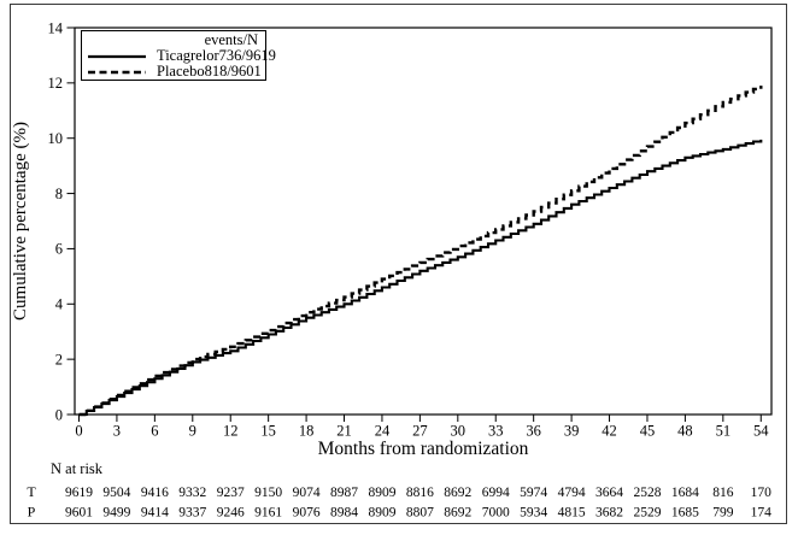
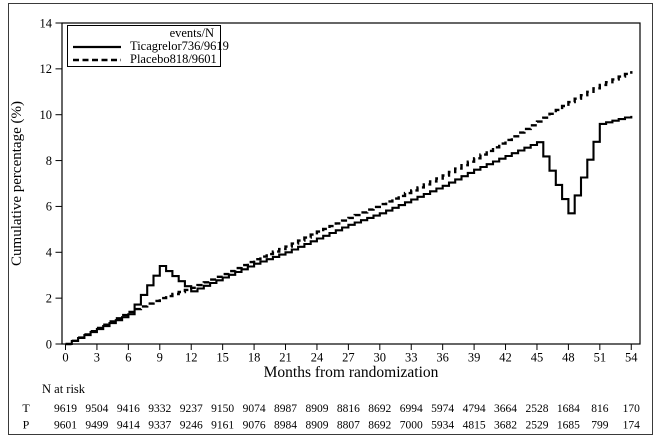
Ticagrelor/9: 1.9 -> 3.4
Ticagrelor/48: 9.3 -> 5.7
